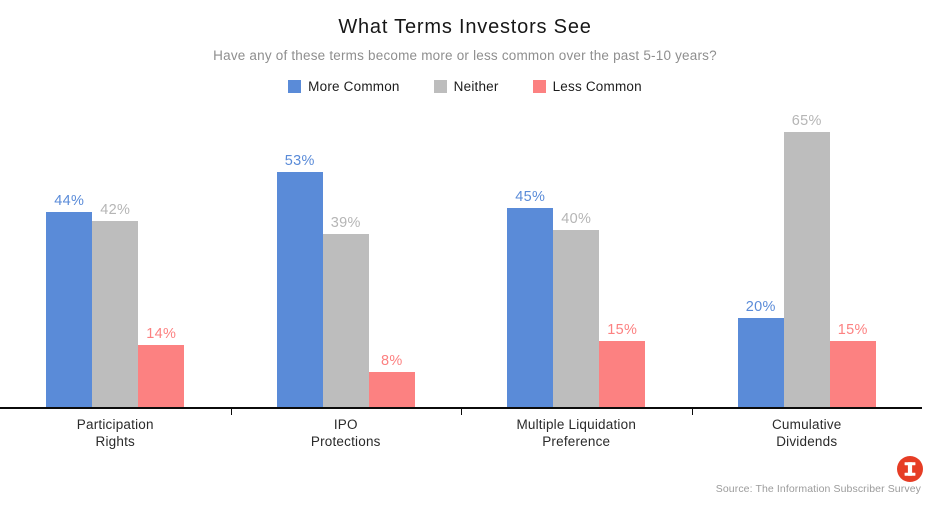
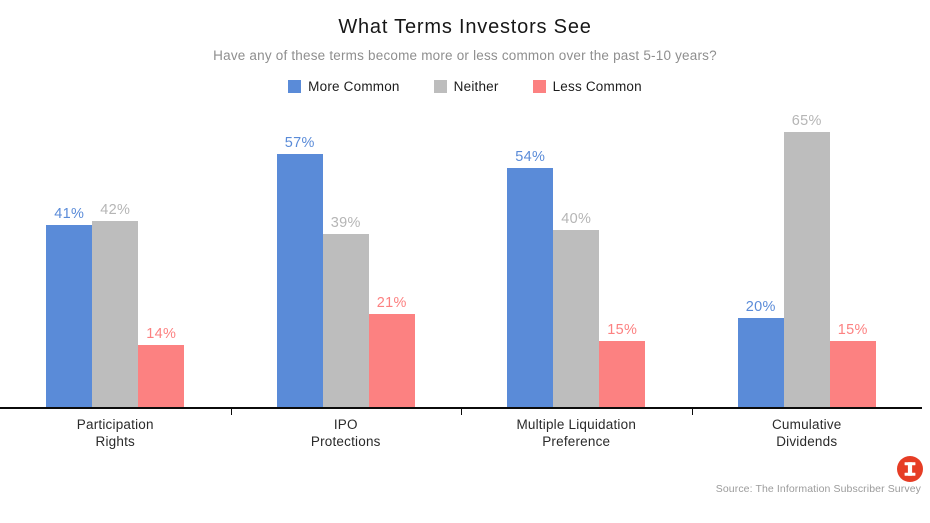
More Common/Participation Rights: 44% -> 41%
More Common/IPO Protections: 53% -> 57%
Less Common/IPO Protections: 8% -> 21%
More Common/Multiple Liquidation Preference: 45% -> 54%
